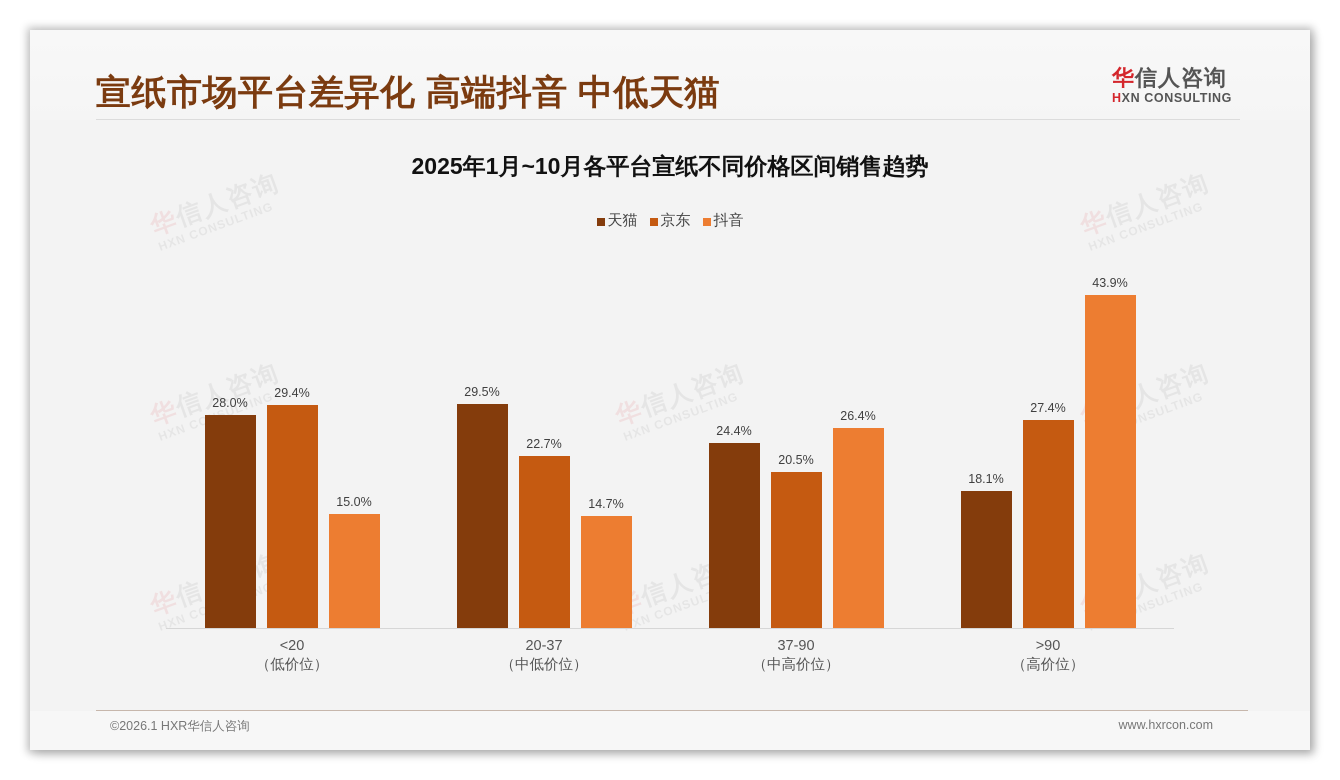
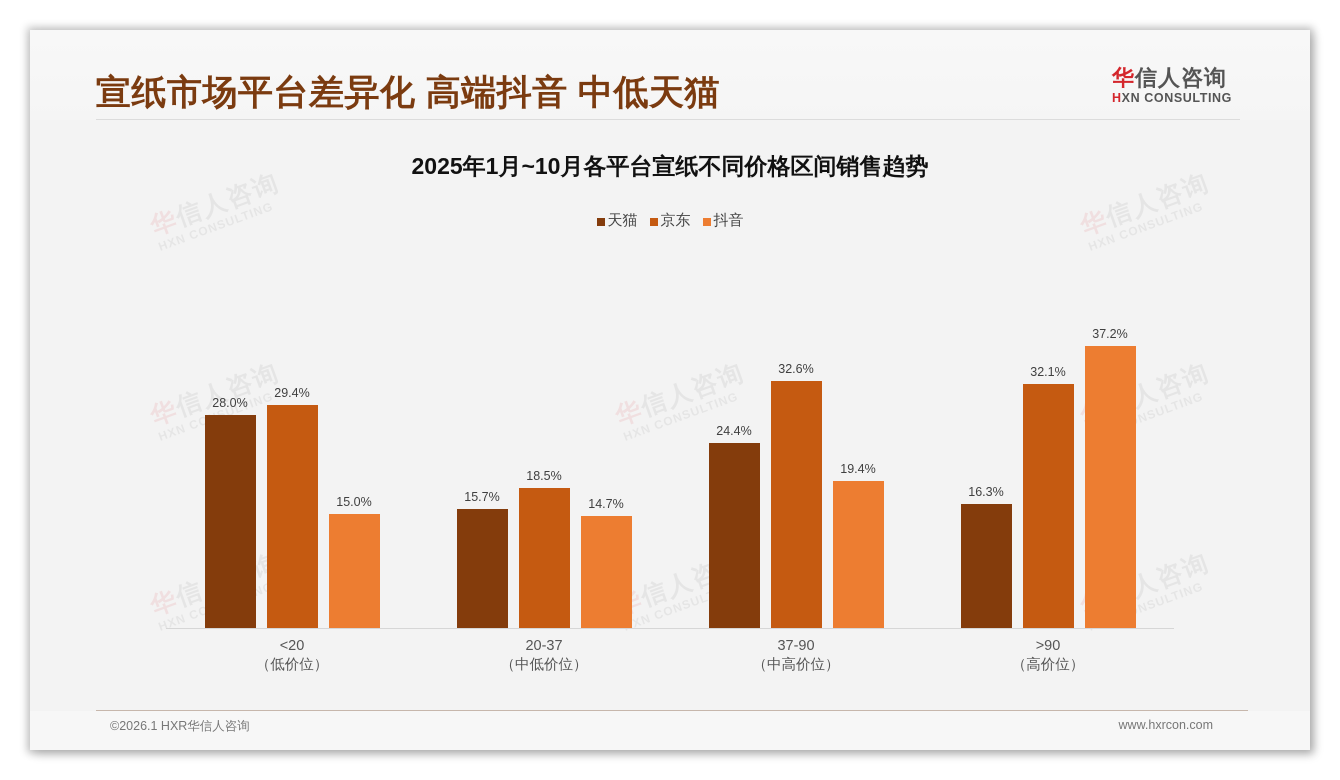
天猫/20-37: 29.5% -> 15.7%
京东/20-37: 22.7% -> 18.5%
京东/37-90: 20.5% -> 32.6%
抖音/37-90: 26.4% -> 19.4%
天猫/>90: 18.1% -> 16.3%
京东/>90: 27.4% -> 32.1%
抖音/>90: 43.9% -> 37.2%
